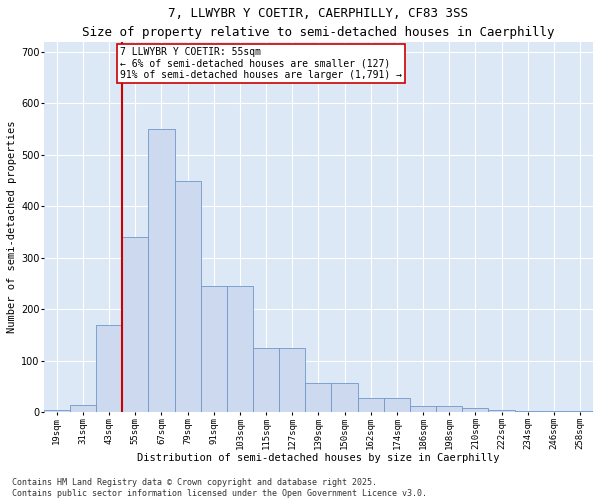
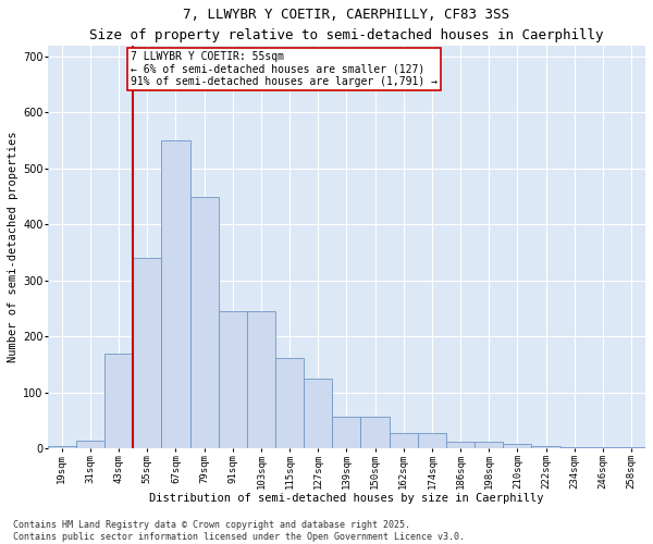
115sqm: 125 -> 162
